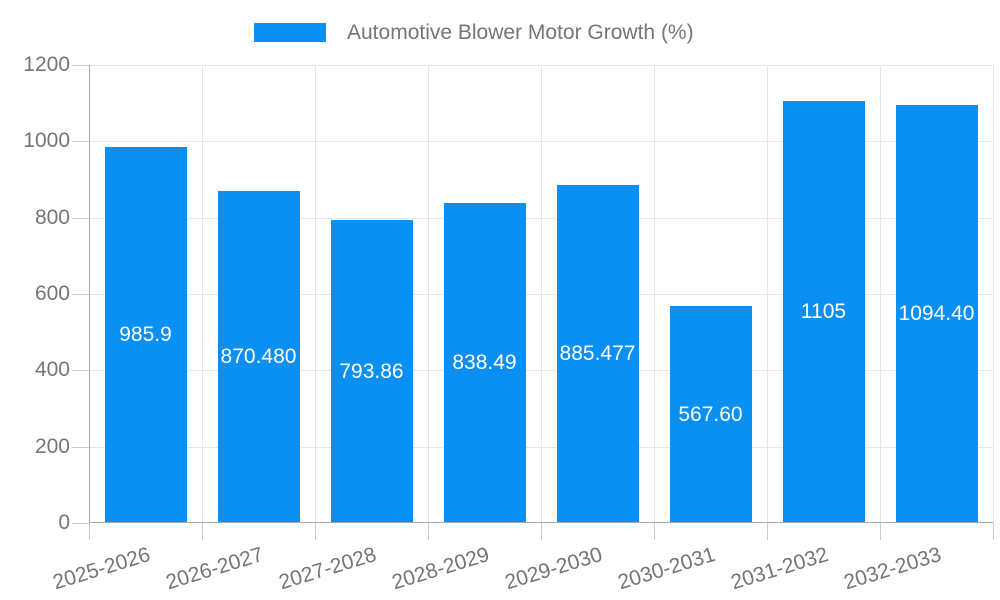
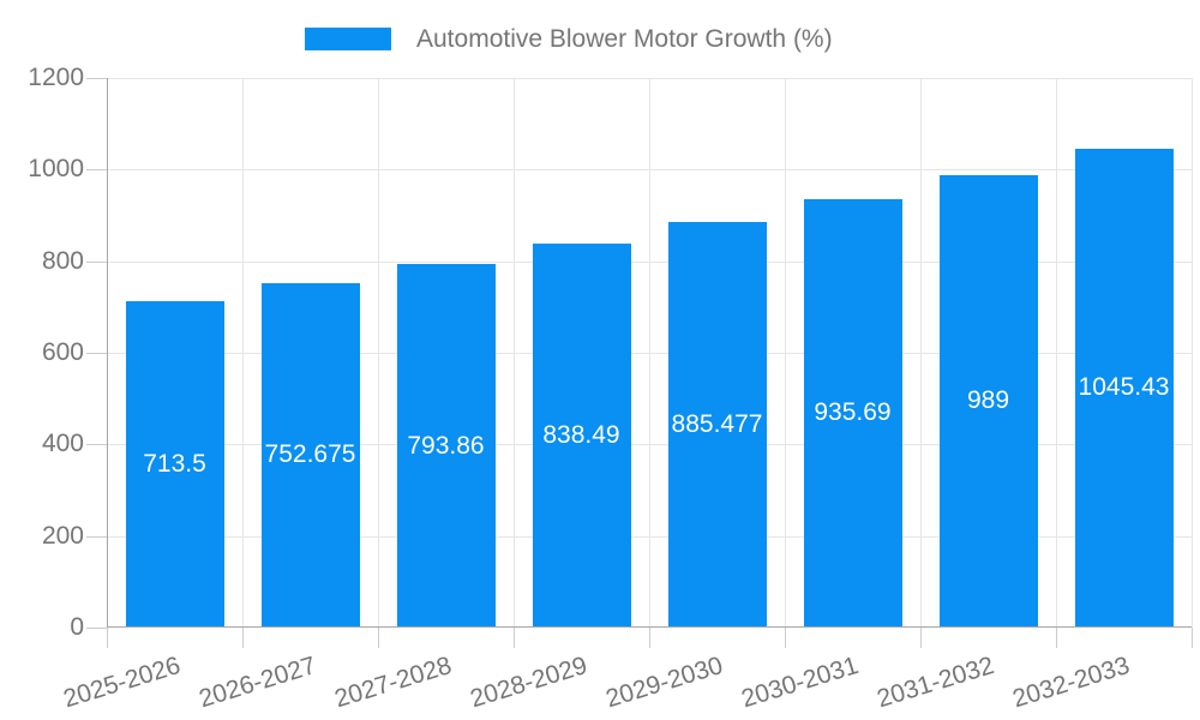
2025-2026: 985.9 -> 713.5
2026-2027: 870.480 -> 752.675
2030-2031: 567.60 -> 935.69
2031-2032: 1105 -> 989
2032-2033: 1094.40 -> 1045.43
